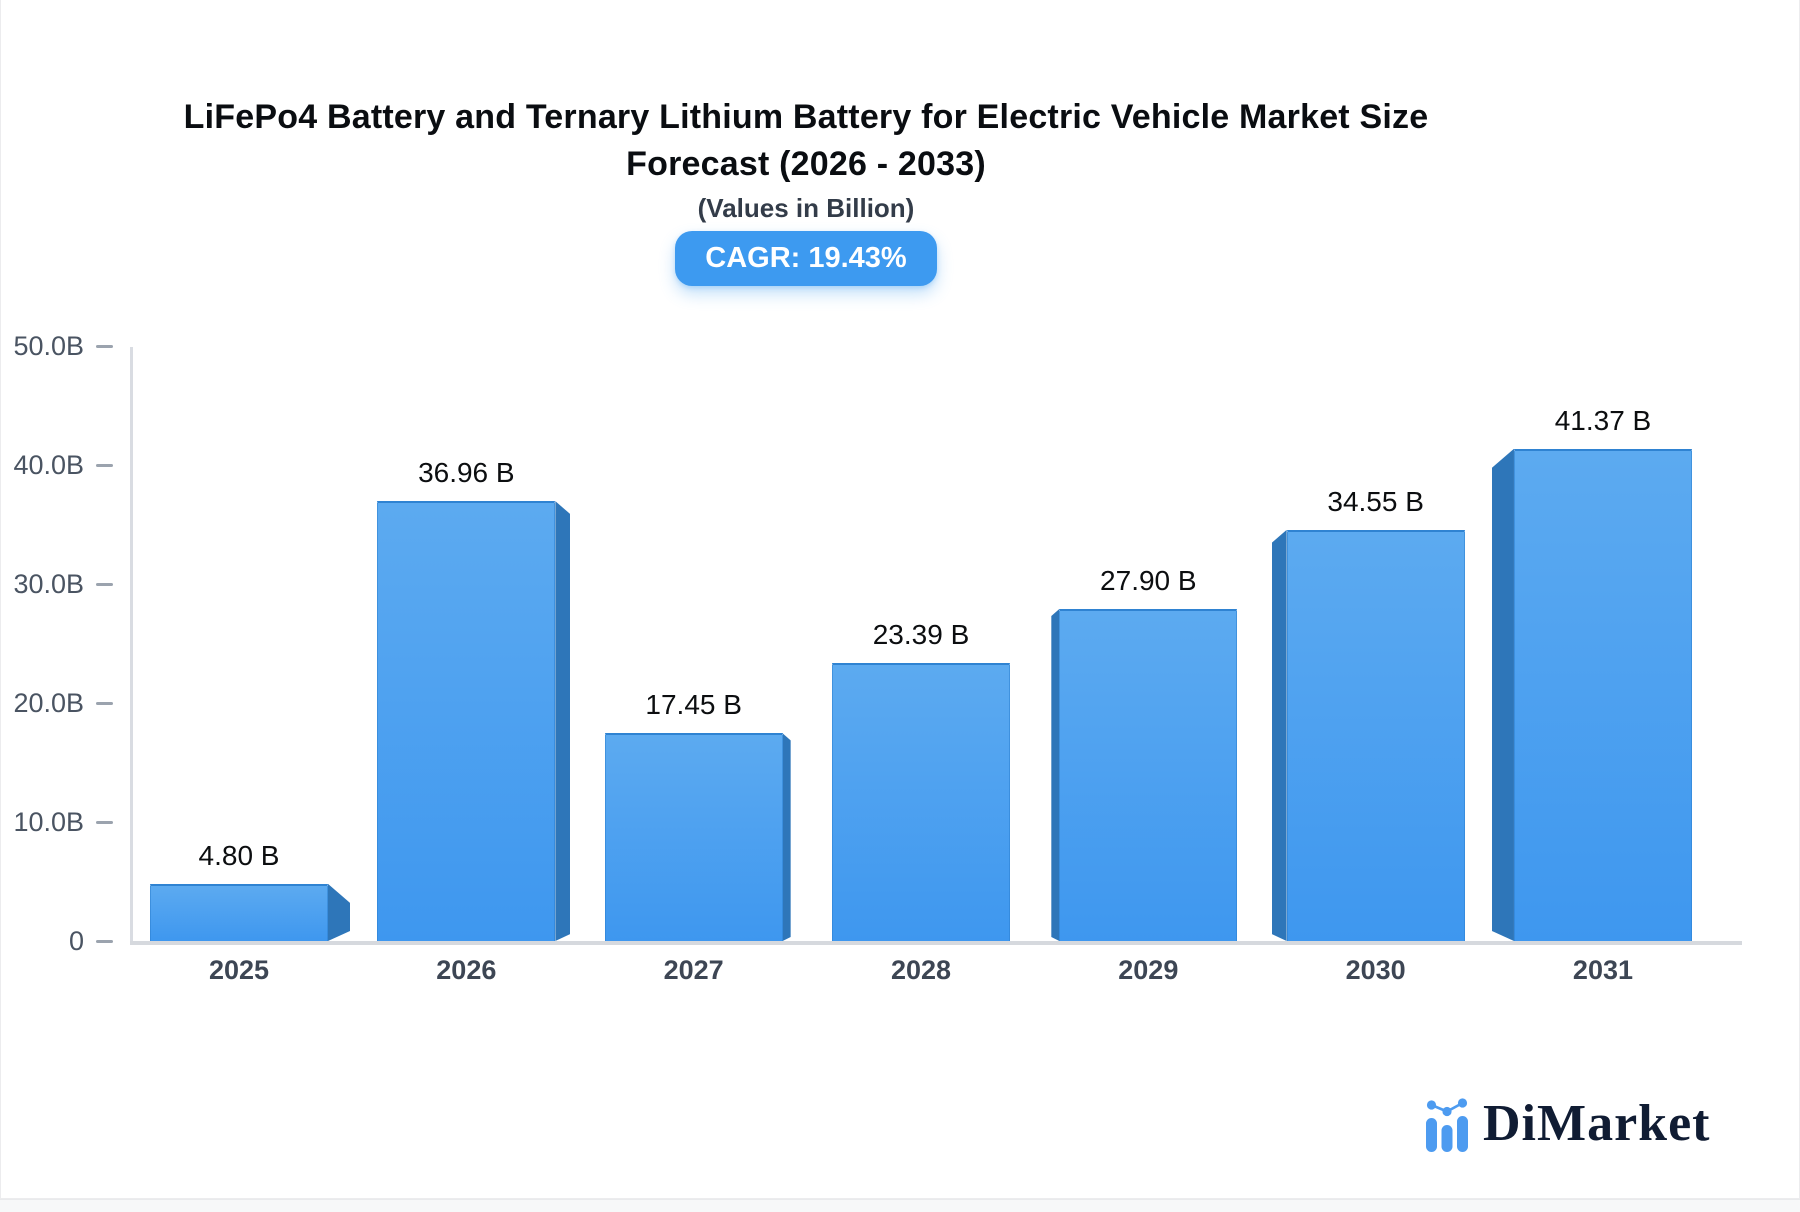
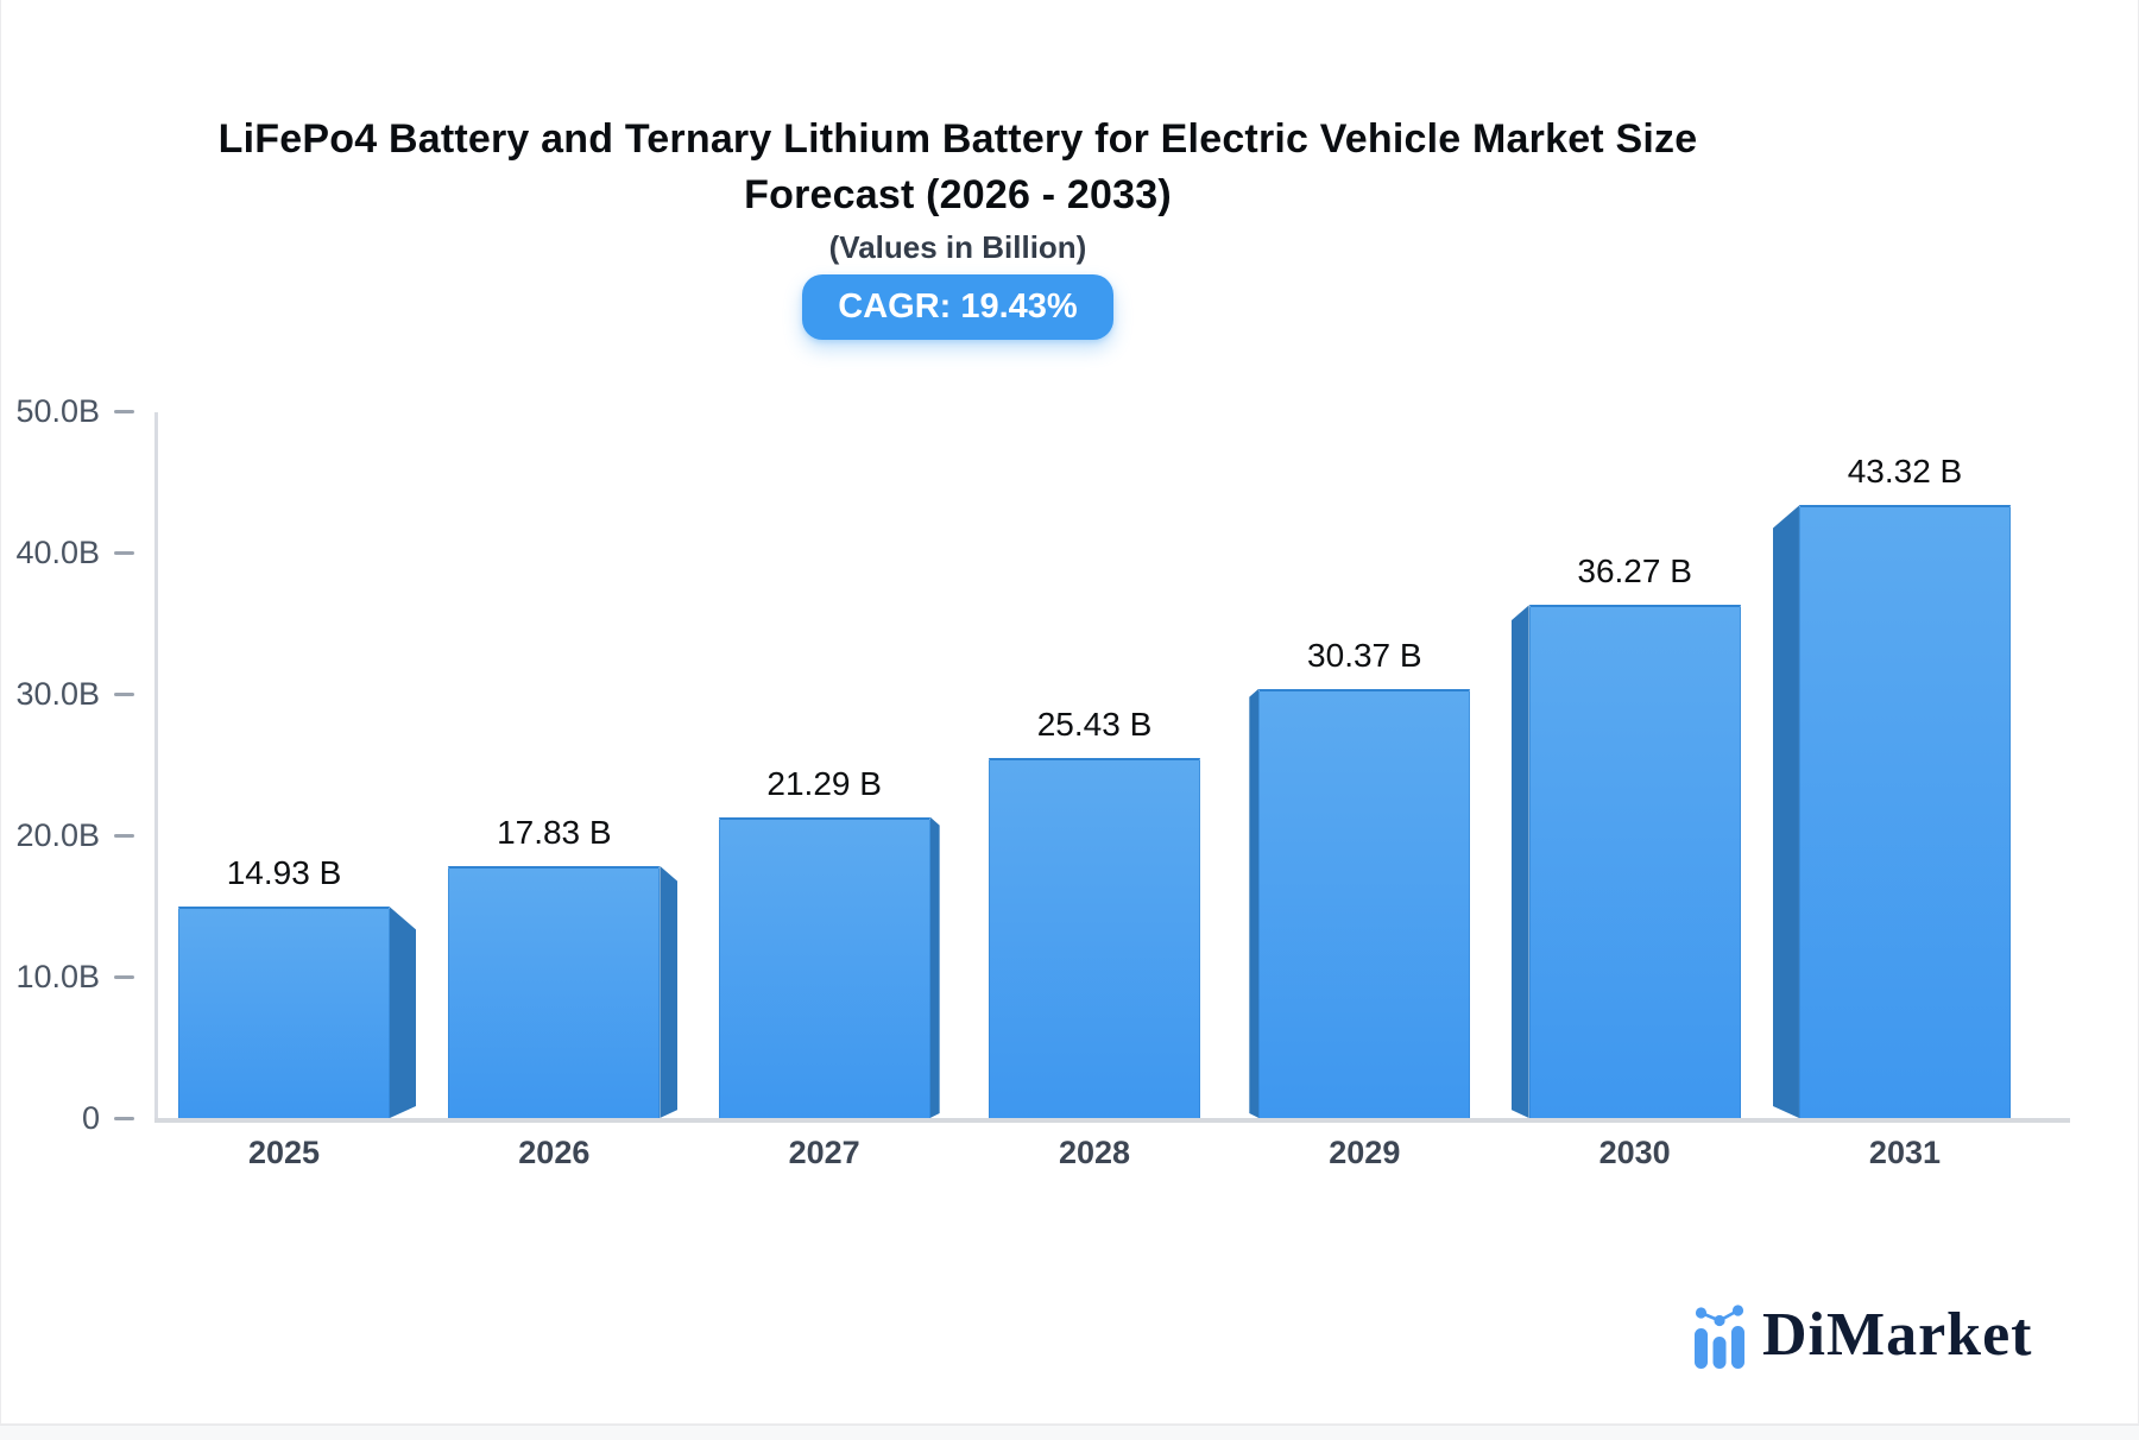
2025: 4.80 -> 14.93
2026: 36.96 -> 17.83
2027: 17.45 -> 21.29
2028: 23.39 -> 25.43
2029: 27.90 -> 30.37
2030: 34.55 -> 36.27
2031: 41.37 -> 43.32
